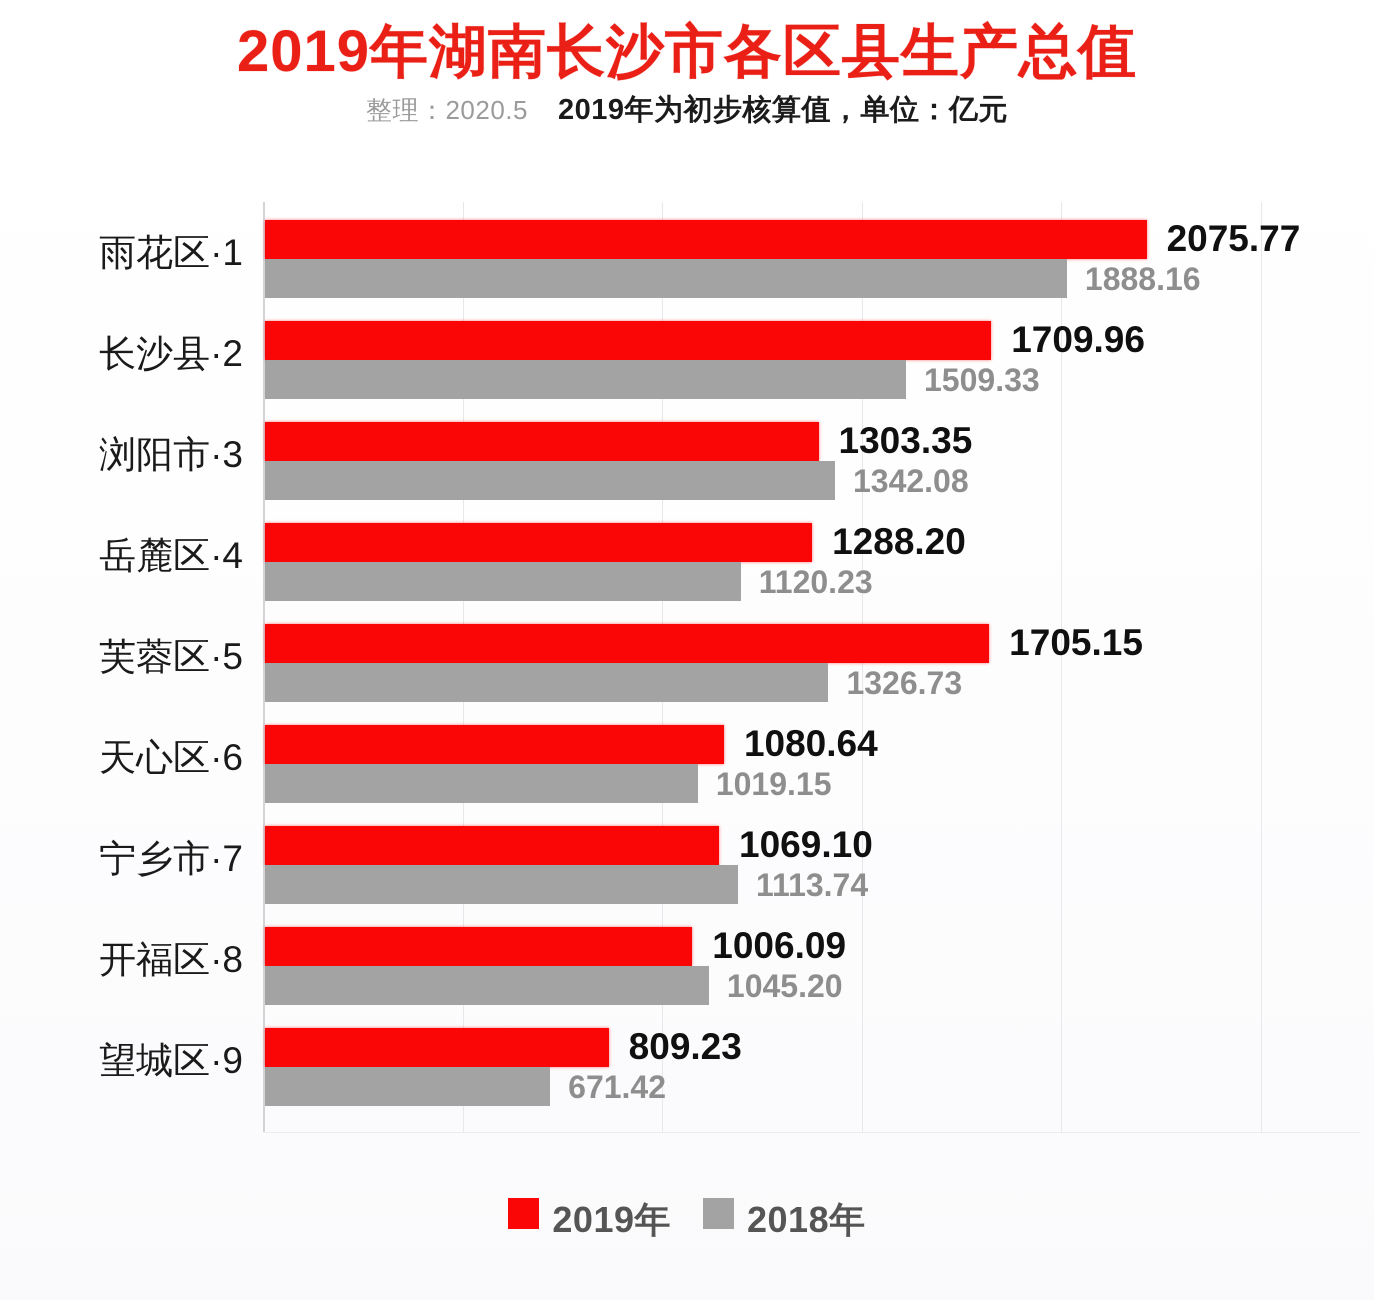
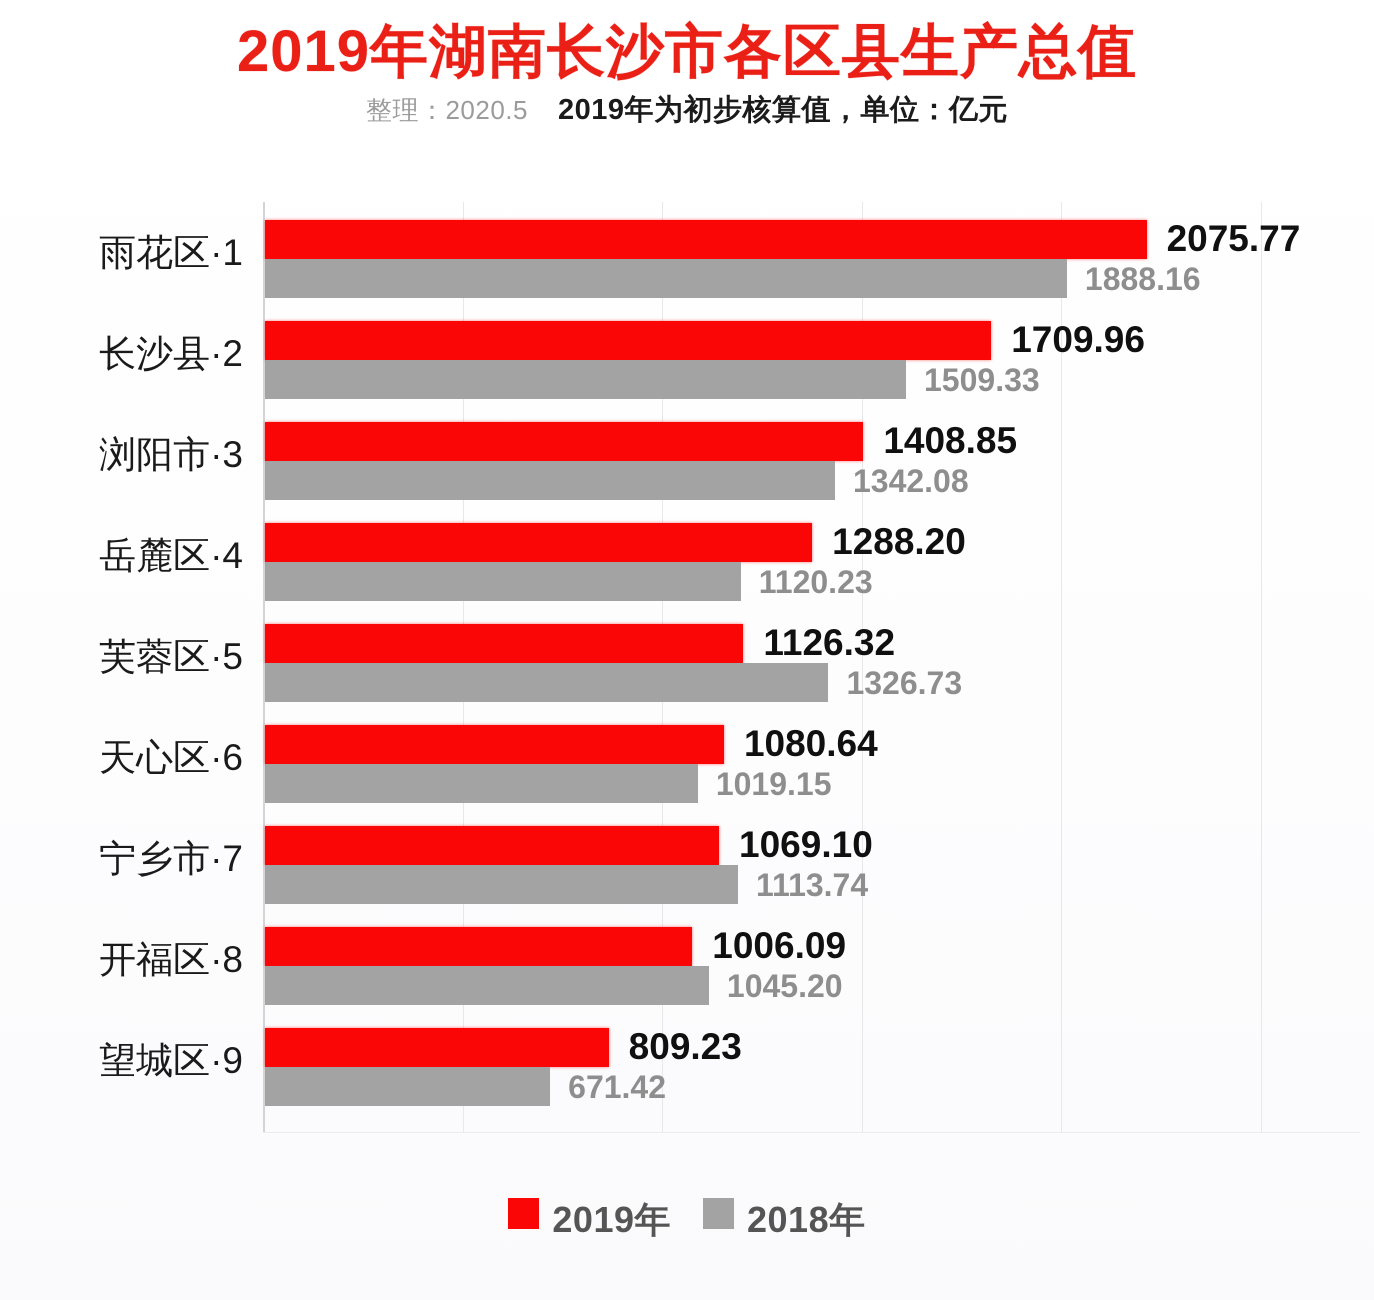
2019年/浏阳市·3: 1303.35 -> 1408.85
2019年/芙蓉区·5: 1705.15 -> 1126.32
